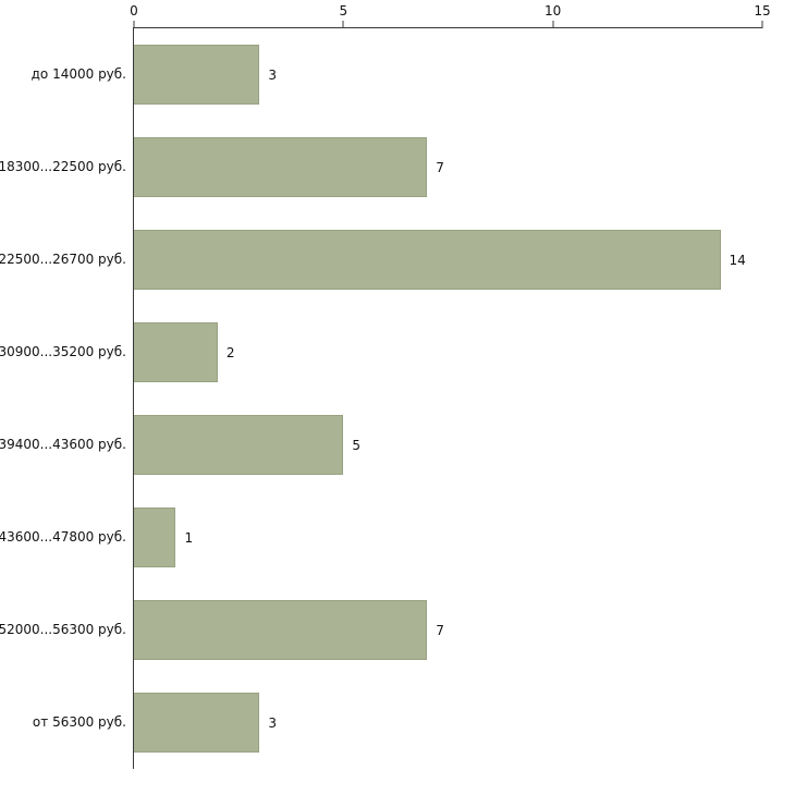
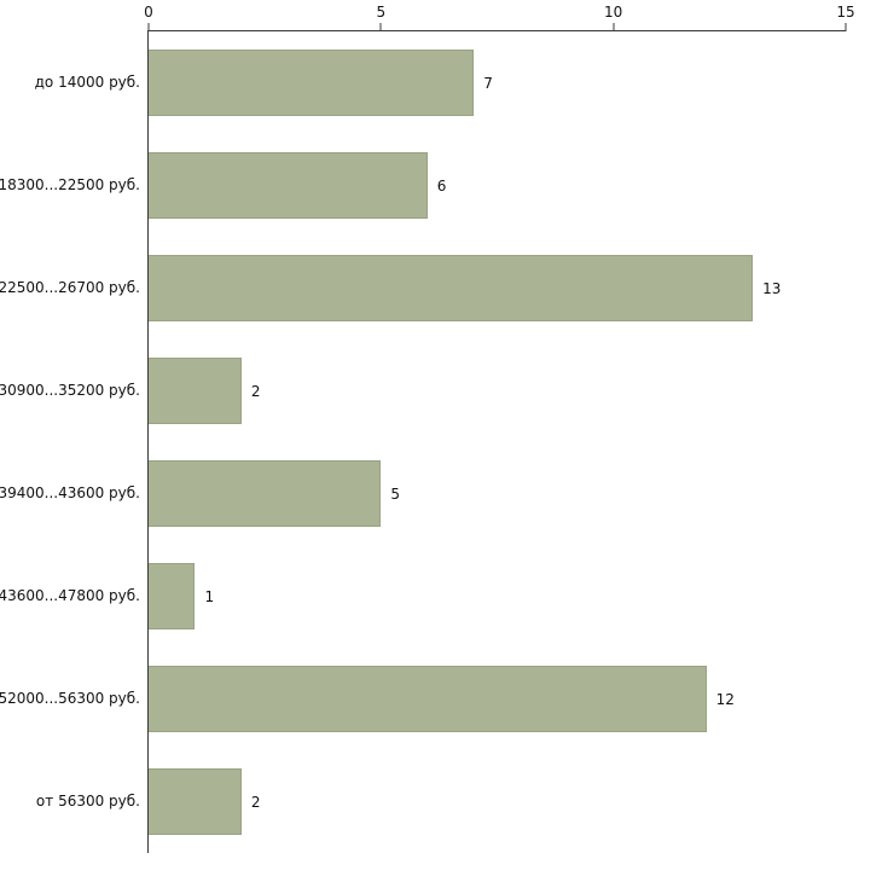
до 14000 руб.: 3 -> 7
18300...22500 руб.: 7 -> 6
22500...26700 руб.: 14 -> 13
52000...56300 руб.: 7 -> 12
от 56300 руб.: 3 -> 2
